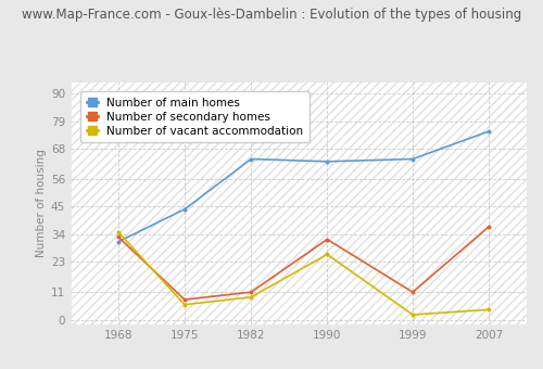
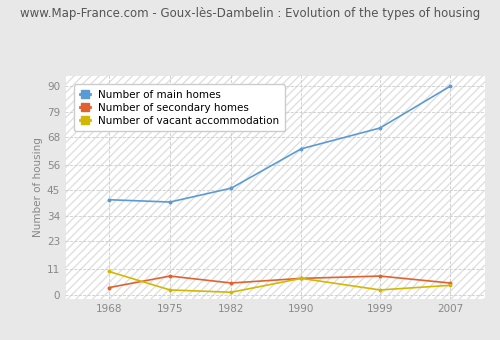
Number of main homes/1968: 31 -> 41
Number of secondary homes/1968: 33 -> 3
Number of vacant accommodation/1968: 35 -> 10
Number of main homes/1975: 44 -> 40
Number of vacant accommodation/1975: 6 -> 2
Number of main homes/1982: 64 -> 46
Number of secondary homes/1982: 11 -> 5
Number of vacant accommodation/1982: 9 -> 1
Number of secondary homes/1990: 32 -> 7
Number of vacant accommodation/1990: 26 -> 7
Number of main homes/1999: 64 -> 72
Number of secondary homes/1999: 11 -> 8
Number of main homes/2007: 75 -> 90
Number of secondary homes/2007: 37 -> 5
